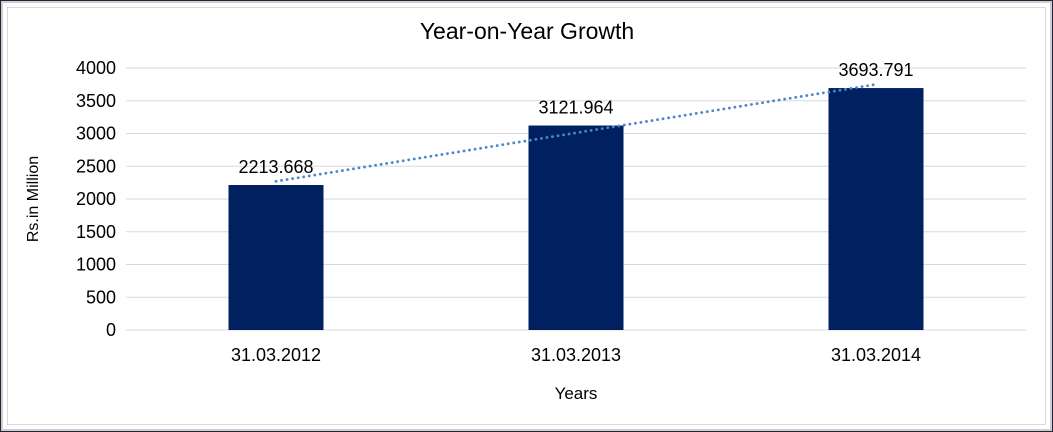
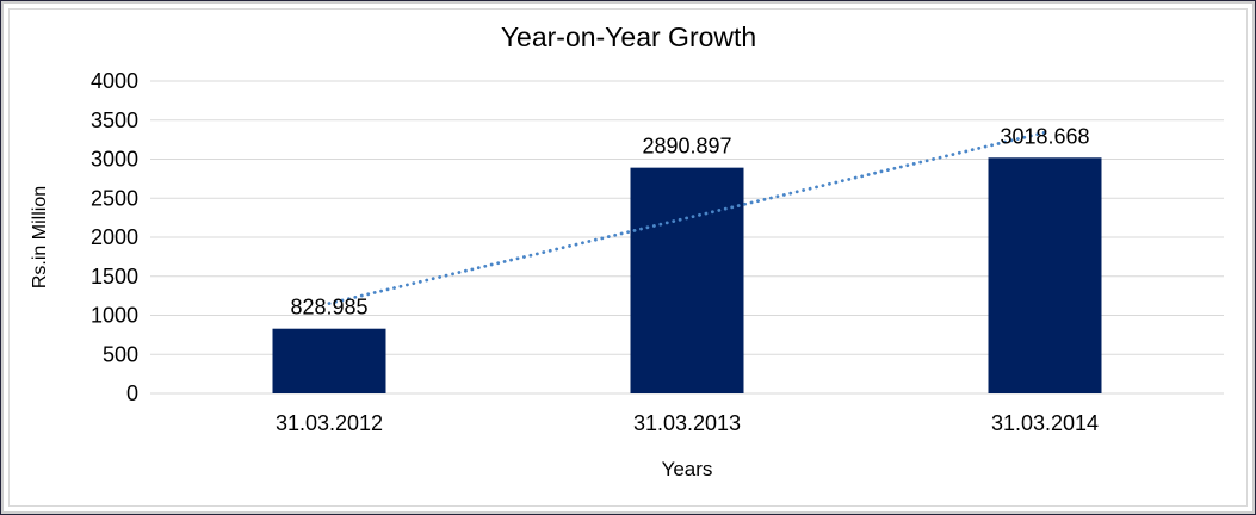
31.03.2012: 2213.668 -> 828.985
31.03.2013: 3121.964 -> 2890.897
31.03.2014: 3693.791 -> 3018.668
